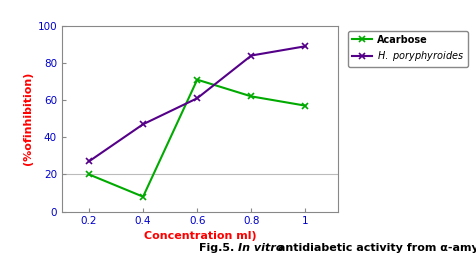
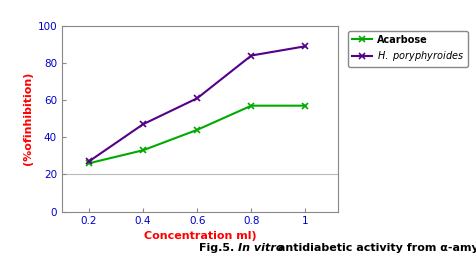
Acarbose/0.2: 20 -> 26
Acarbose/0.4: 8 -> 33
Acarbose/0.6: 71 -> 44
Acarbose/0.8: 62 -> 57
